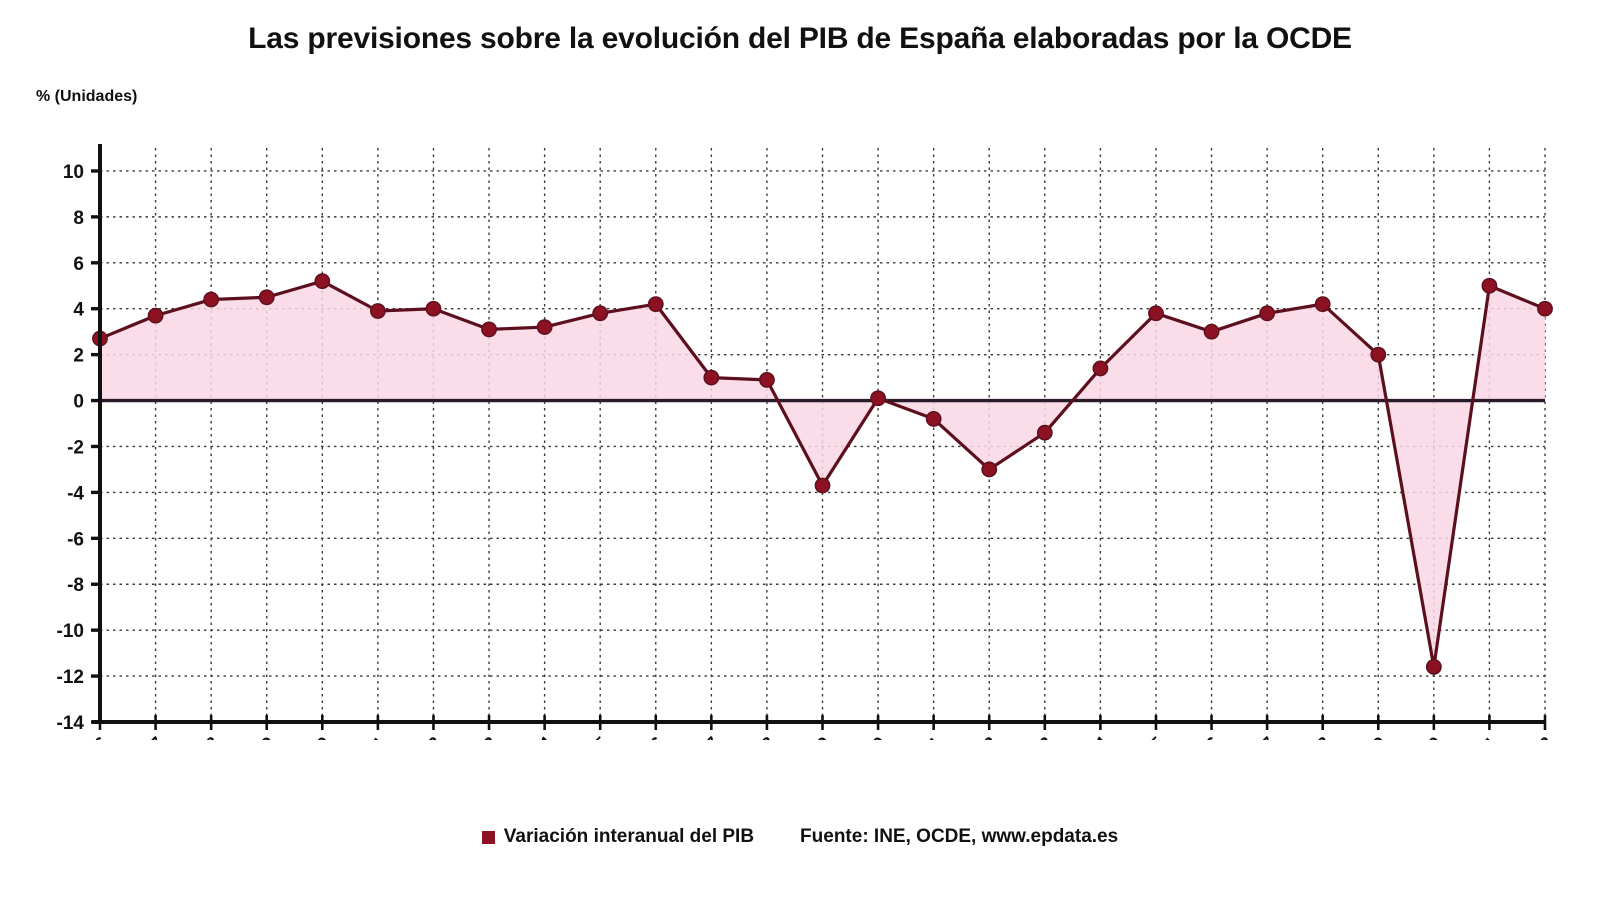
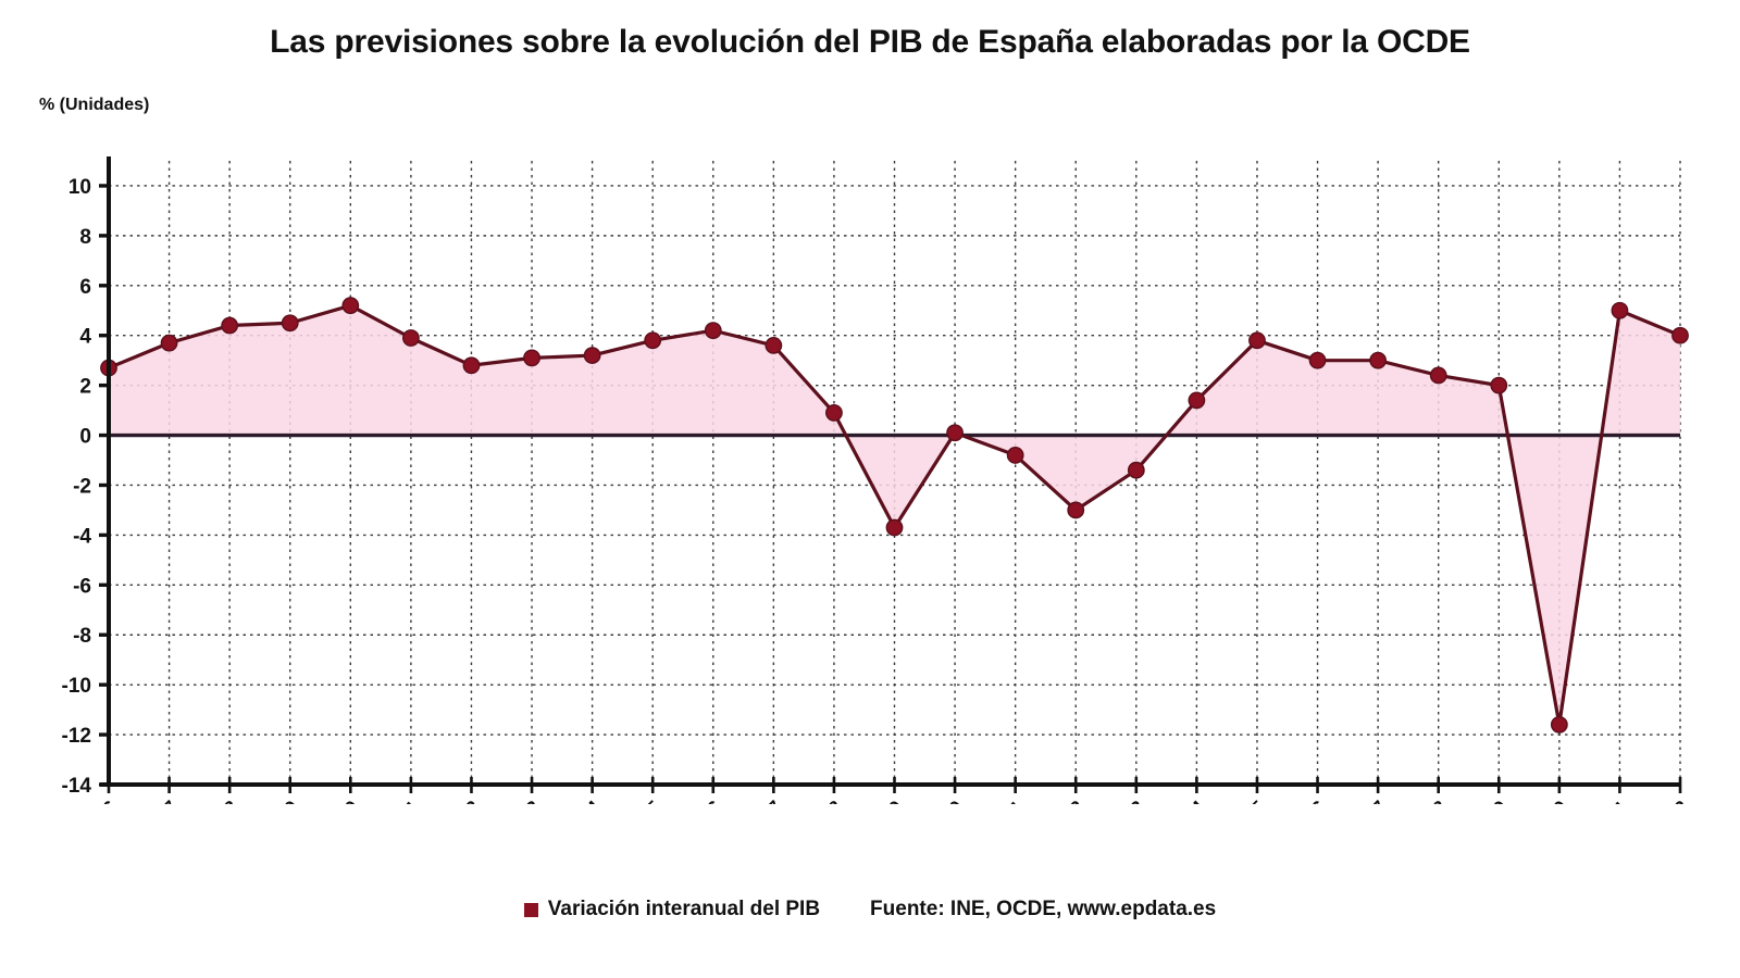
2002: 4.0 -> 2.8
2007: 1.0 -> 3.6
2017: 3.8 -> 3.0
2018: 4.2 -> 2.4
